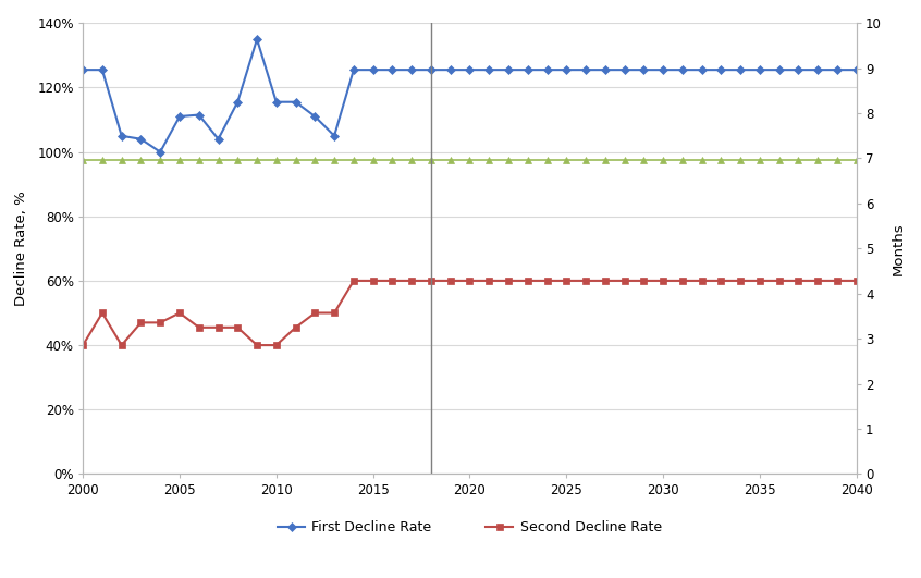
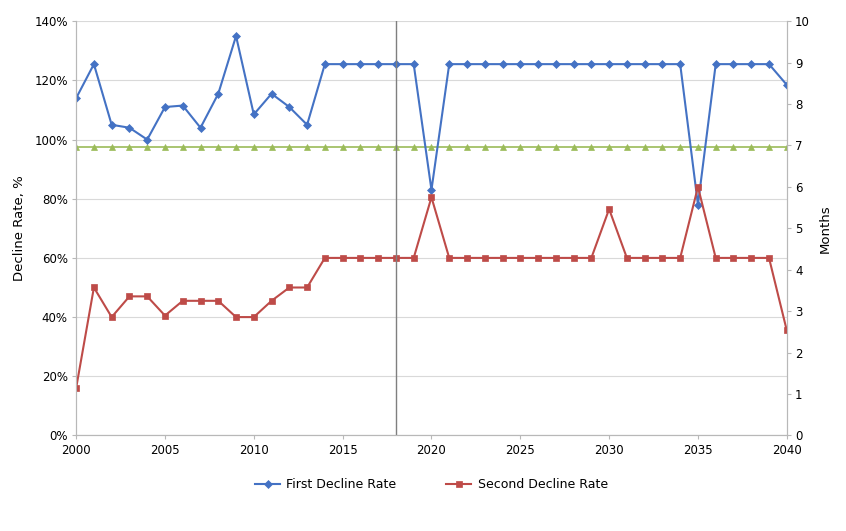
First Decline Rate/2000: 125.5% -> 114.0%
Second Decline Rate/2000: 40.0% -> 16.0%
Second Decline Rate/2005: 50.0% -> 40.5%
First Decline Rate/2010: 115.5% -> 108.5%
First Decline Rate/2020: 125.5% -> 83.0%
Second Decline Rate/2020: 60.0% -> 80.5%
Second Decline Rate/2030: 60.0% -> 76.5%
First Decline Rate/2035: 125.5% -> 78.0%
Second Decline Rate/2035: 60.0% -> 84.0%
First Decline Rate/2040: 125.5% -> 118.5%
Second Decline Rate/2040: 60.0% -> 35.5%
